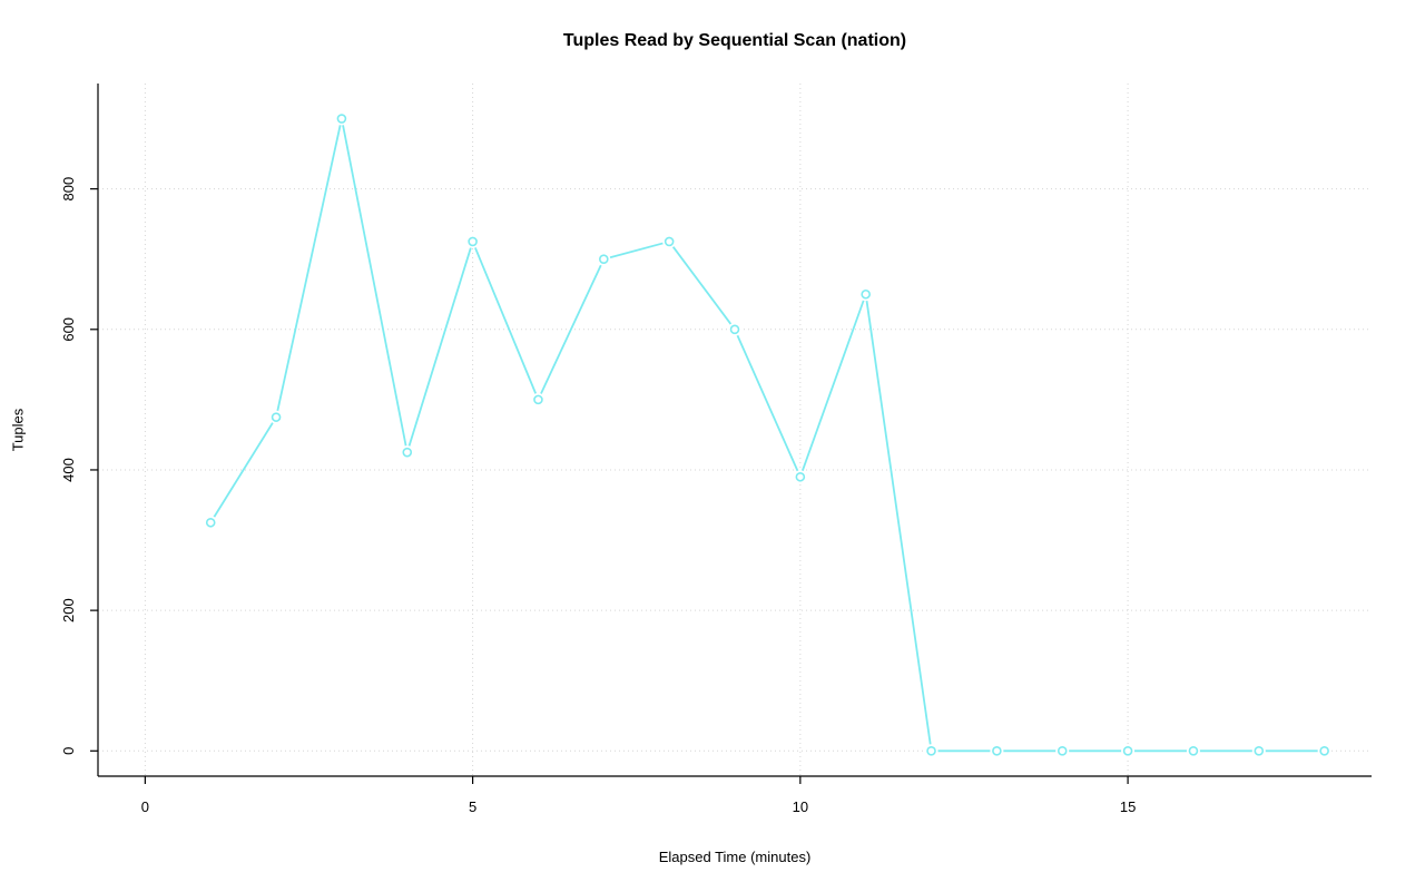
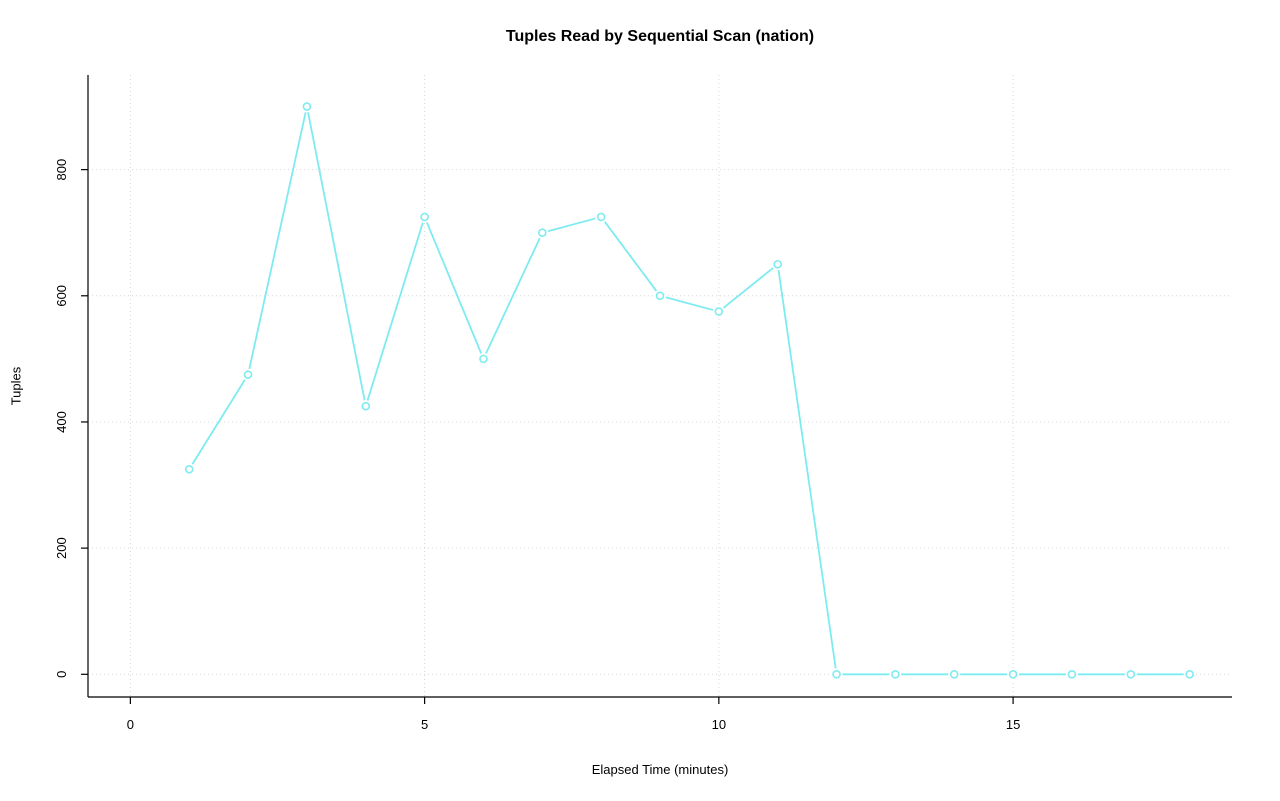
10: 390 -> 580
